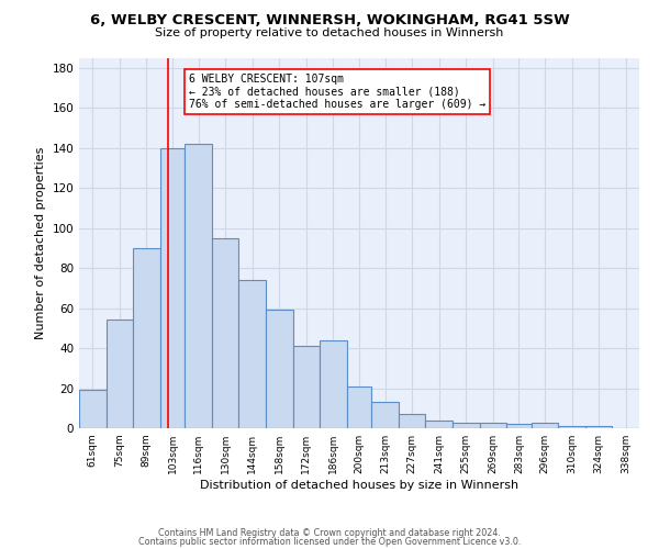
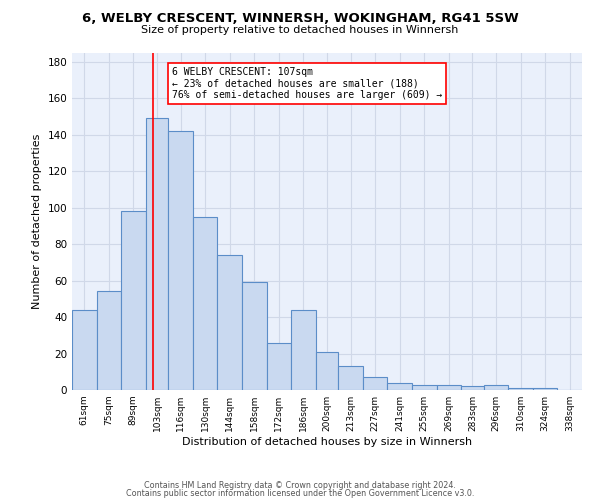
61sqm: 19 -> 44
89sqm: 90 -> 98
103sqm: 140 -> 149
172sqm: 41 -> 26
